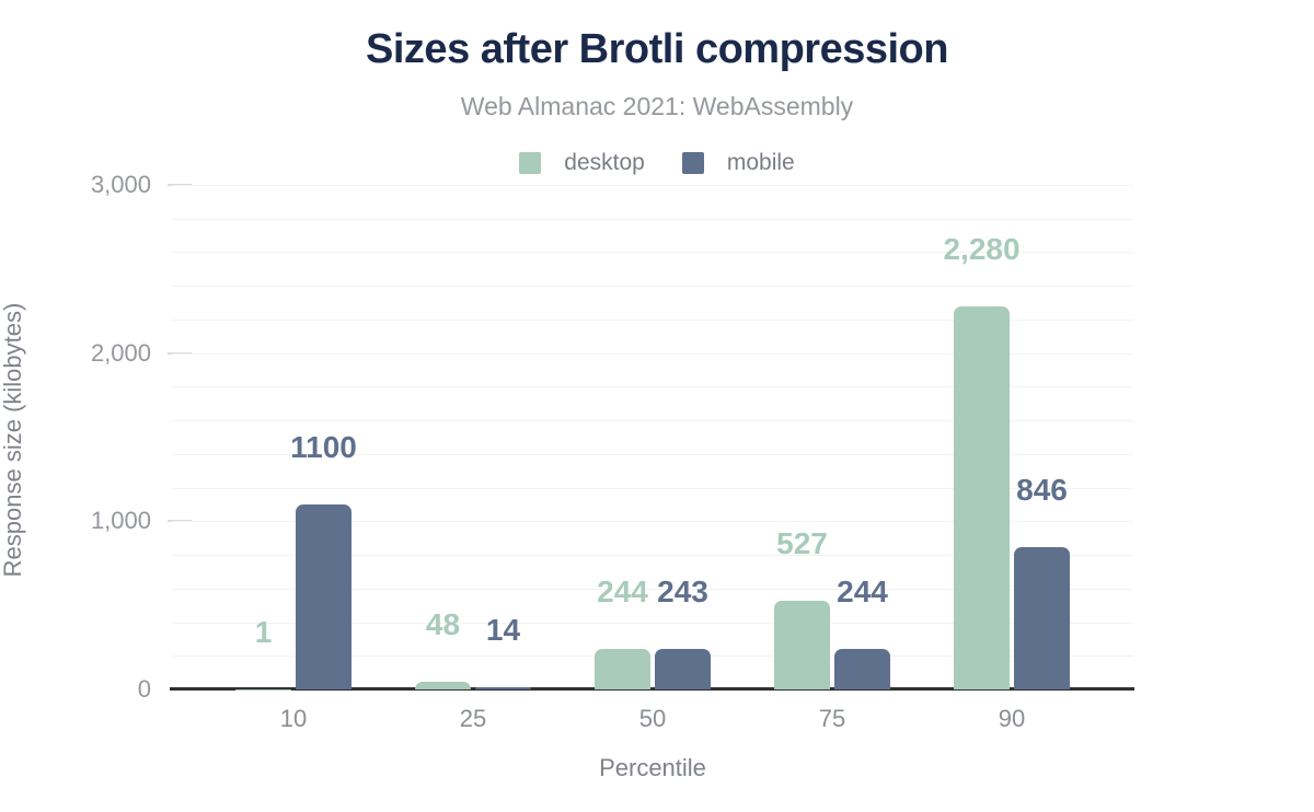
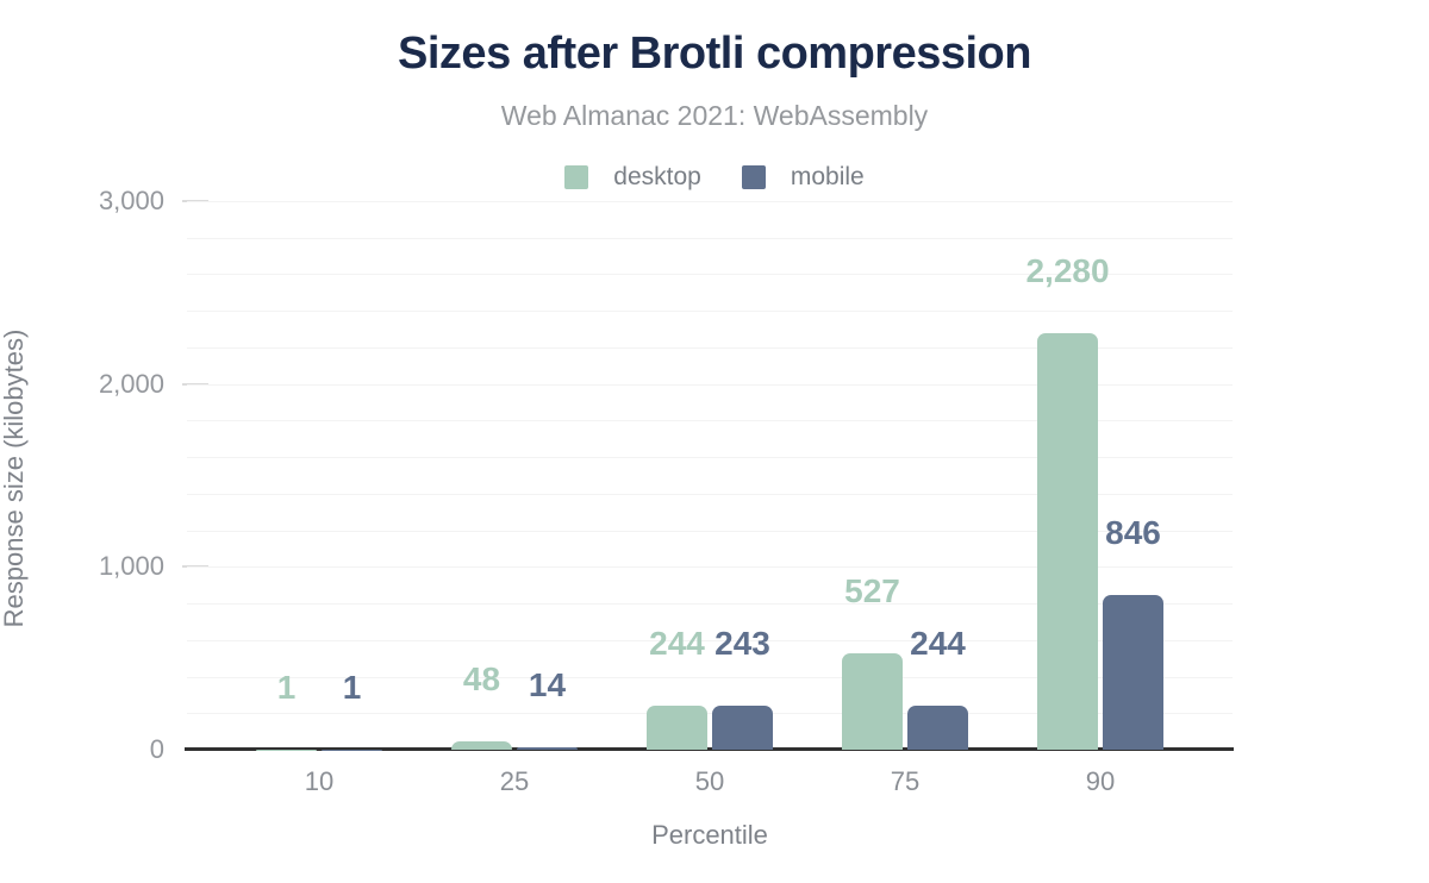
mobile/10: 1100 -> 1
